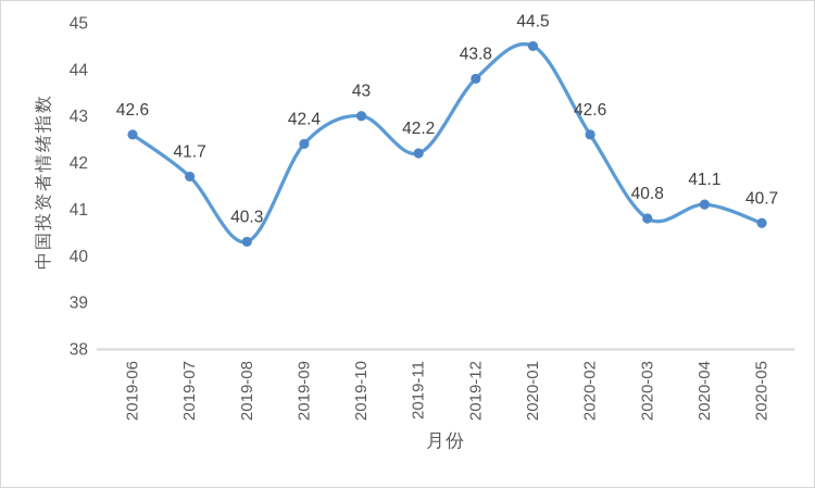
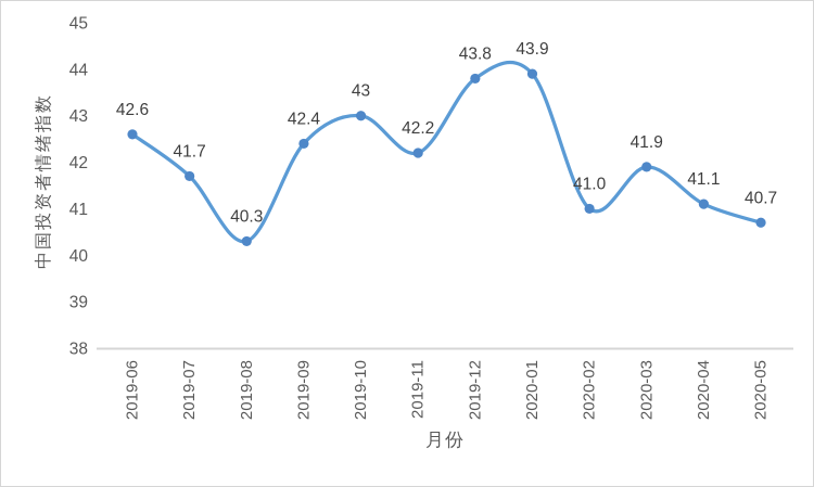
2020-01: 44.5 -> 43.9
2020-02: 42.6 -> 41.0
2020-03: 40.8 -> 41.9
